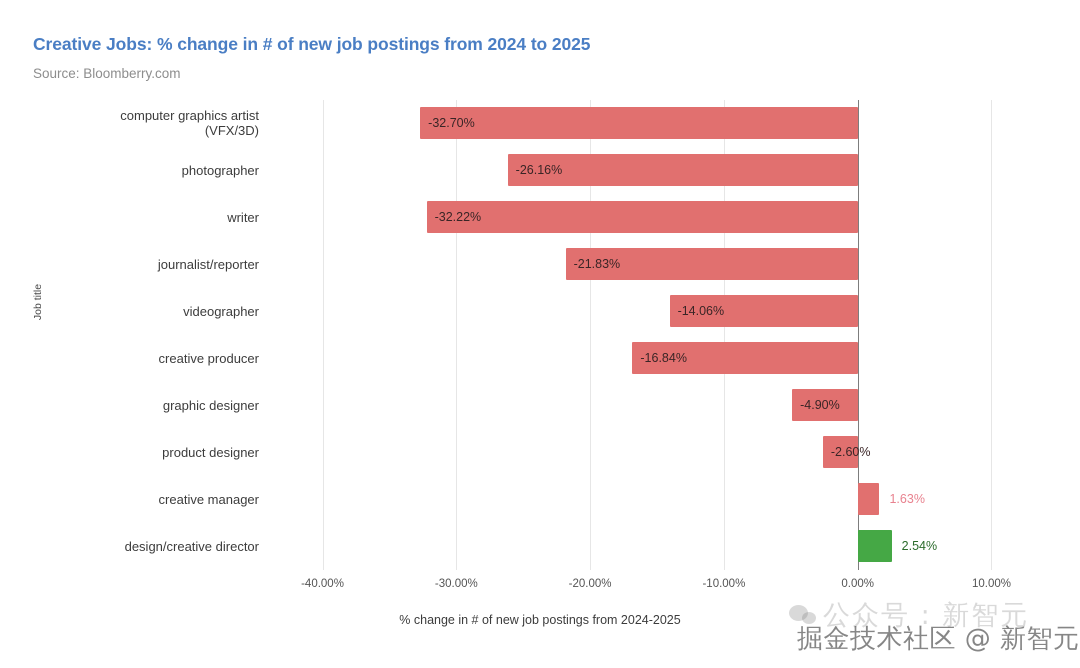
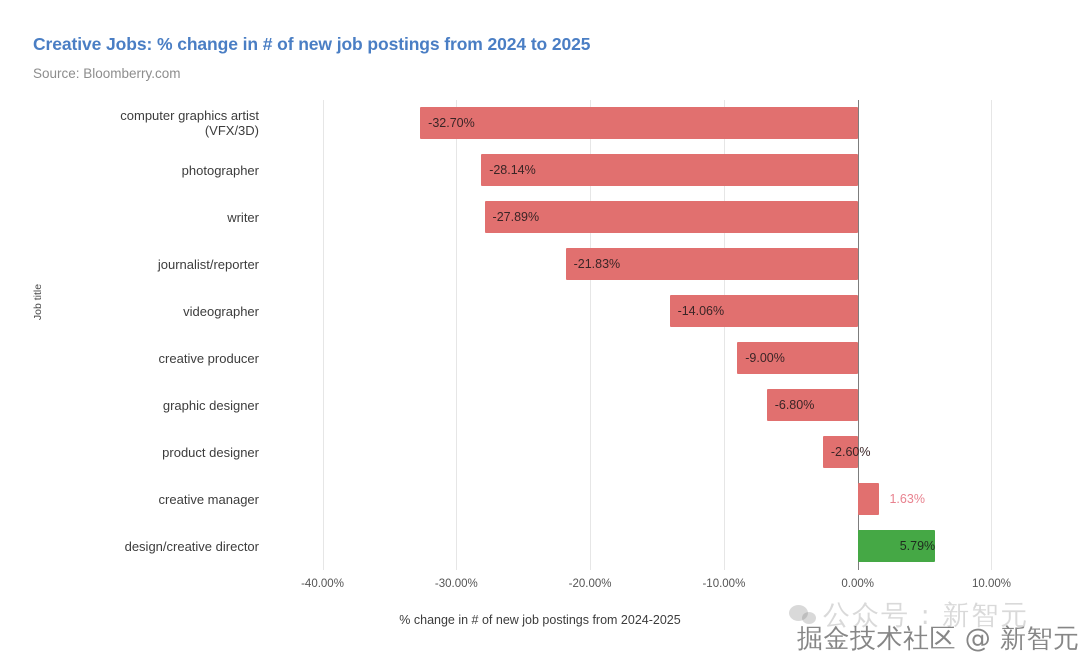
photographer: -26.16% -> -28.14%
writer: -32.22% -> -27.89%
creative producer: -16.84% -> -9.00%
graphic designer: -4.90% -> -6.80%
design/creative director: 2.54% -> 5.79%
